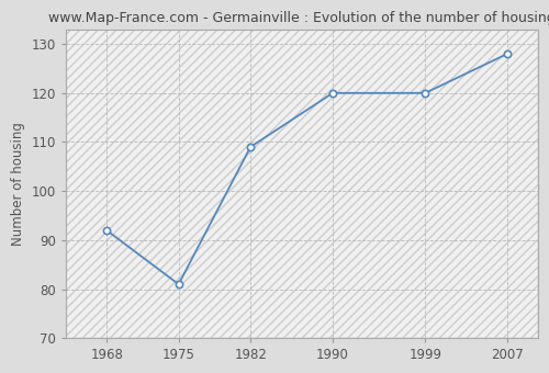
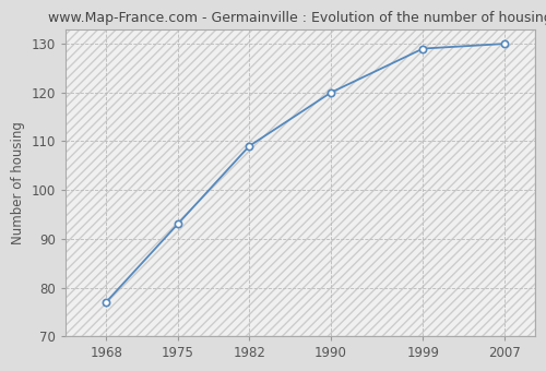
1968: 92 -> 77
1975: 81 -> 93
1999: 120 -> 129
2007: 128 -> 130
